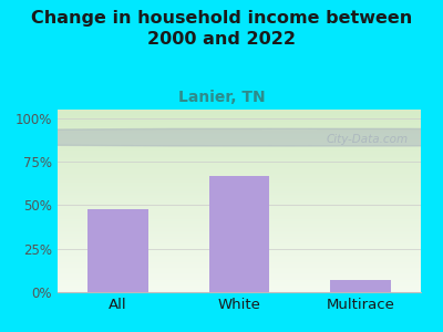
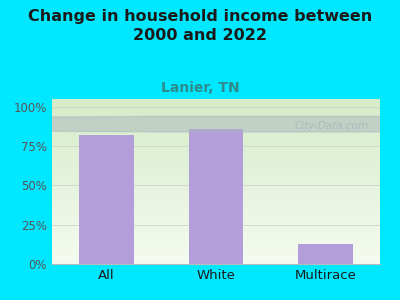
All: 48% -> 82%
White: 67% -> 86%
Multirace: 7% -> 13%
